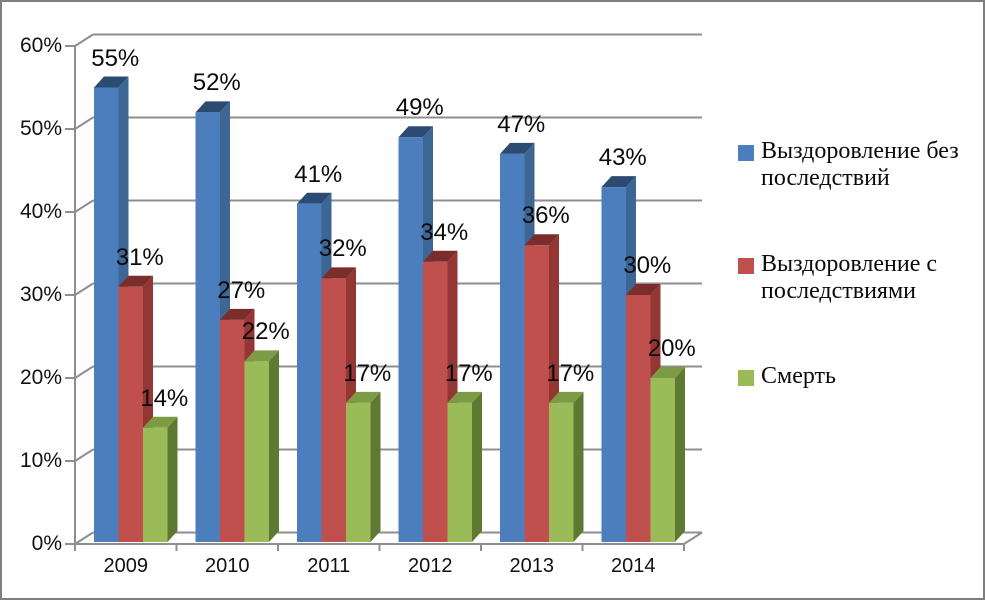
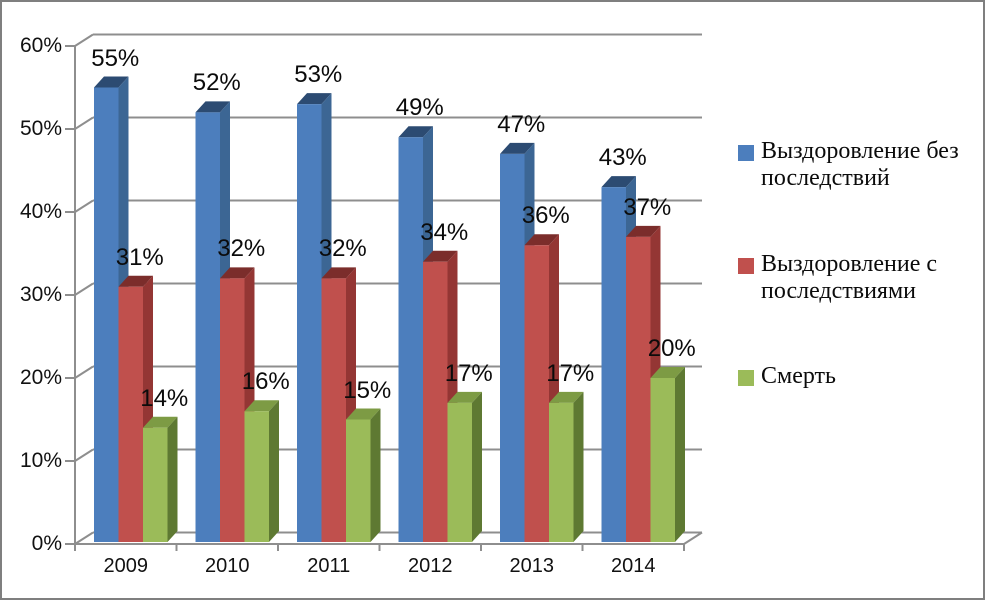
Выздоровление с последствиями/2010: 27% -> 32%
Смерть/2010: 22% -> 16%
Выздоровление без последствий/2011: 41% -> 53%
Смерть/2011: 17% -> 15%
Выздоровление с последствиями/2014: 30% -> 37%
